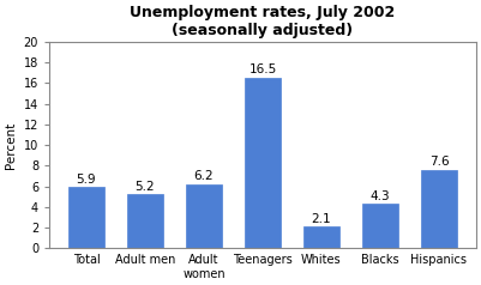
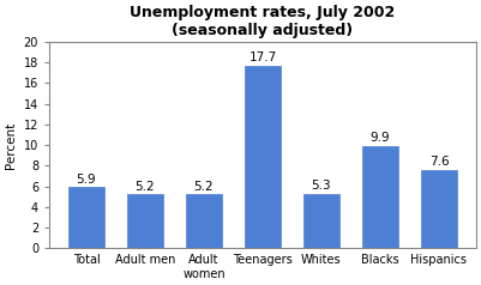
Adult women: 6.2 -> 5.2
Teenagers: 16.5 -> 17.7
Whites: 2.1 -> 5.3
Blacks: 4.3 -> 9.9
